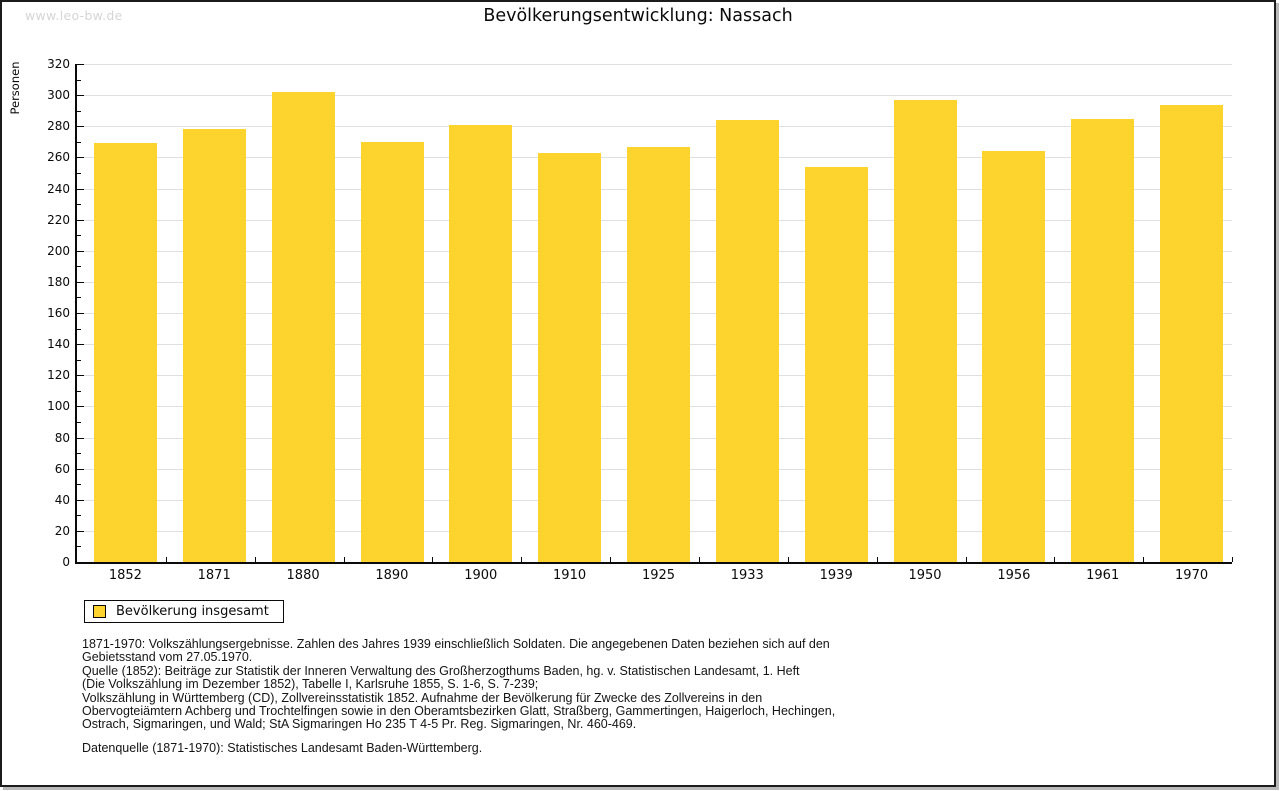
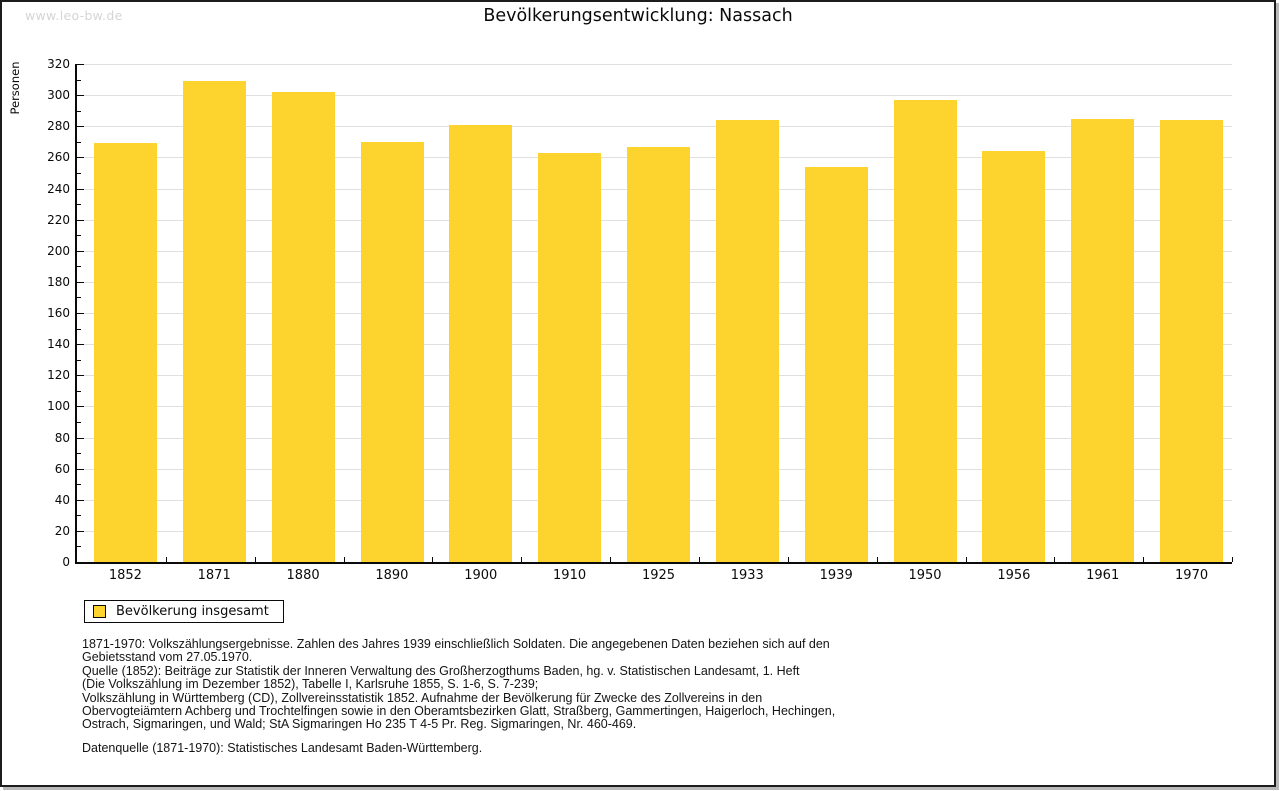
1871: 278 -> 309
1970: 294 -> 284
